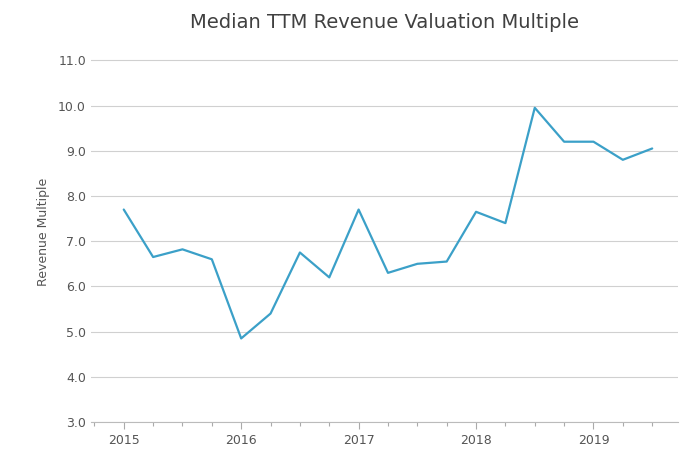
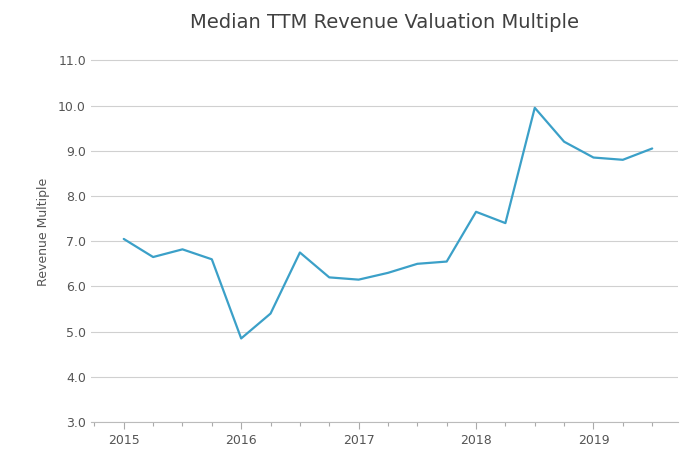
2015: 7.70 -> 7.05
2017: 7.70 -> 6.15
2019: 9.20 -> 8.85
